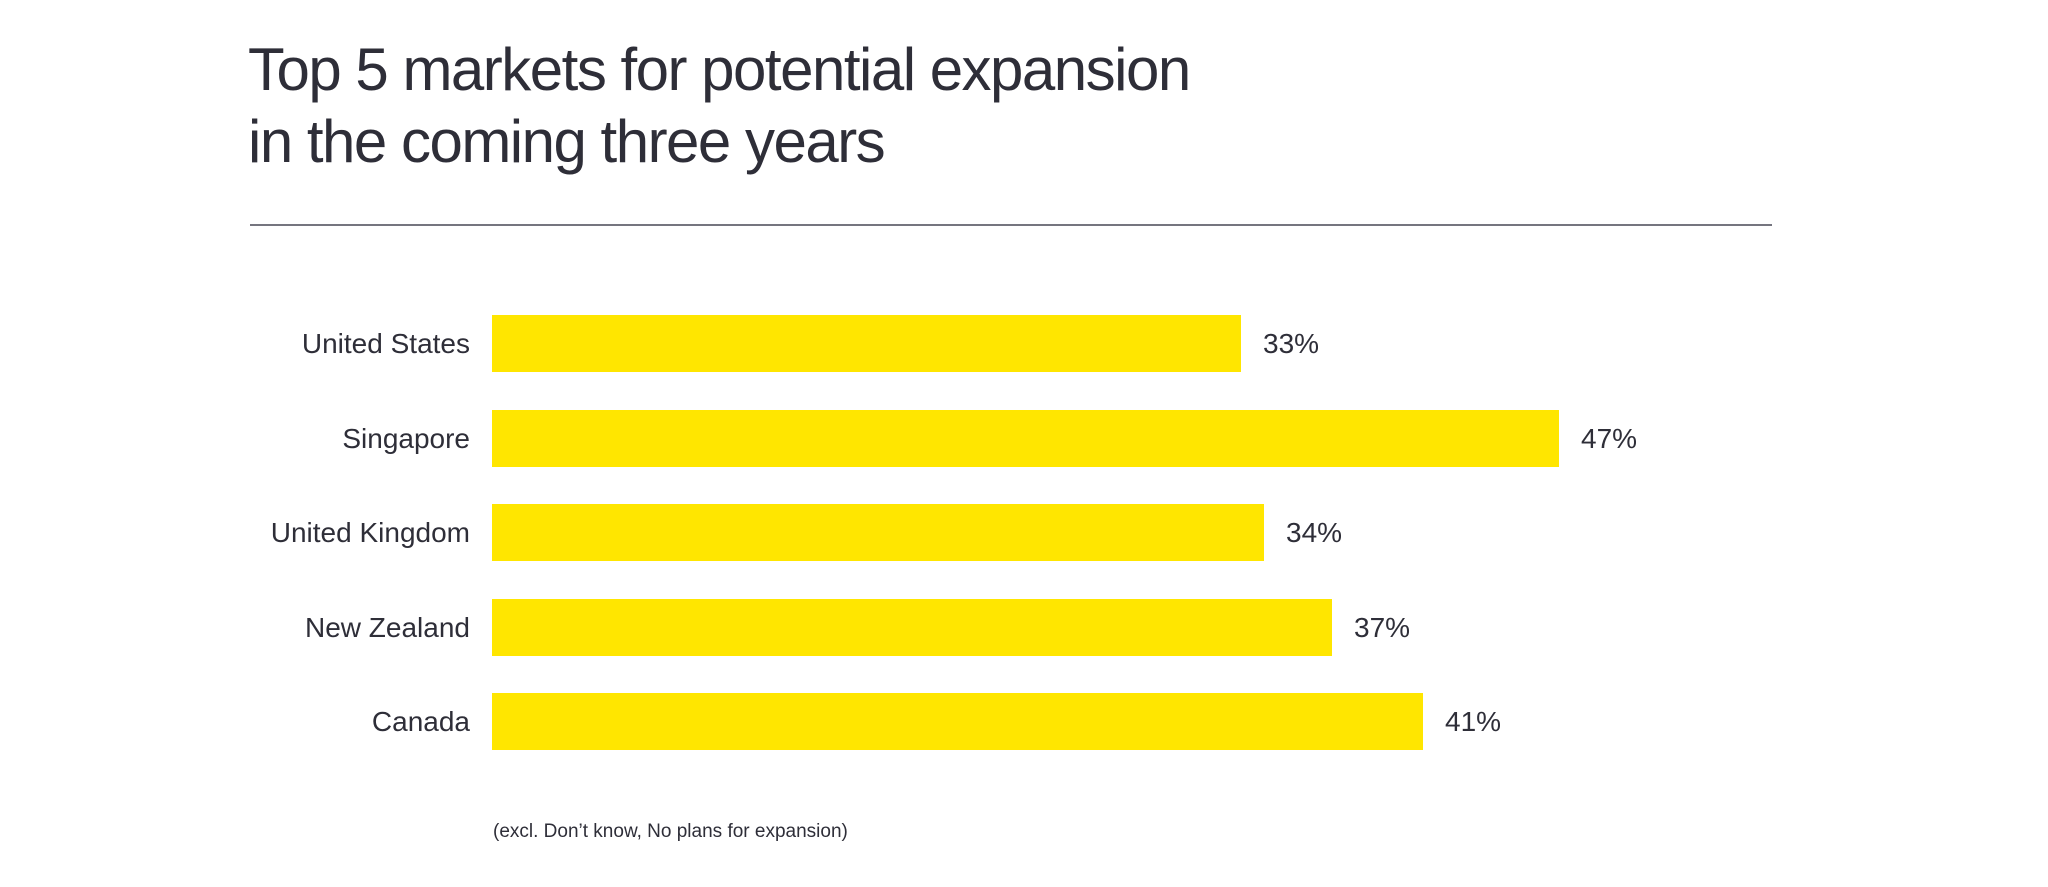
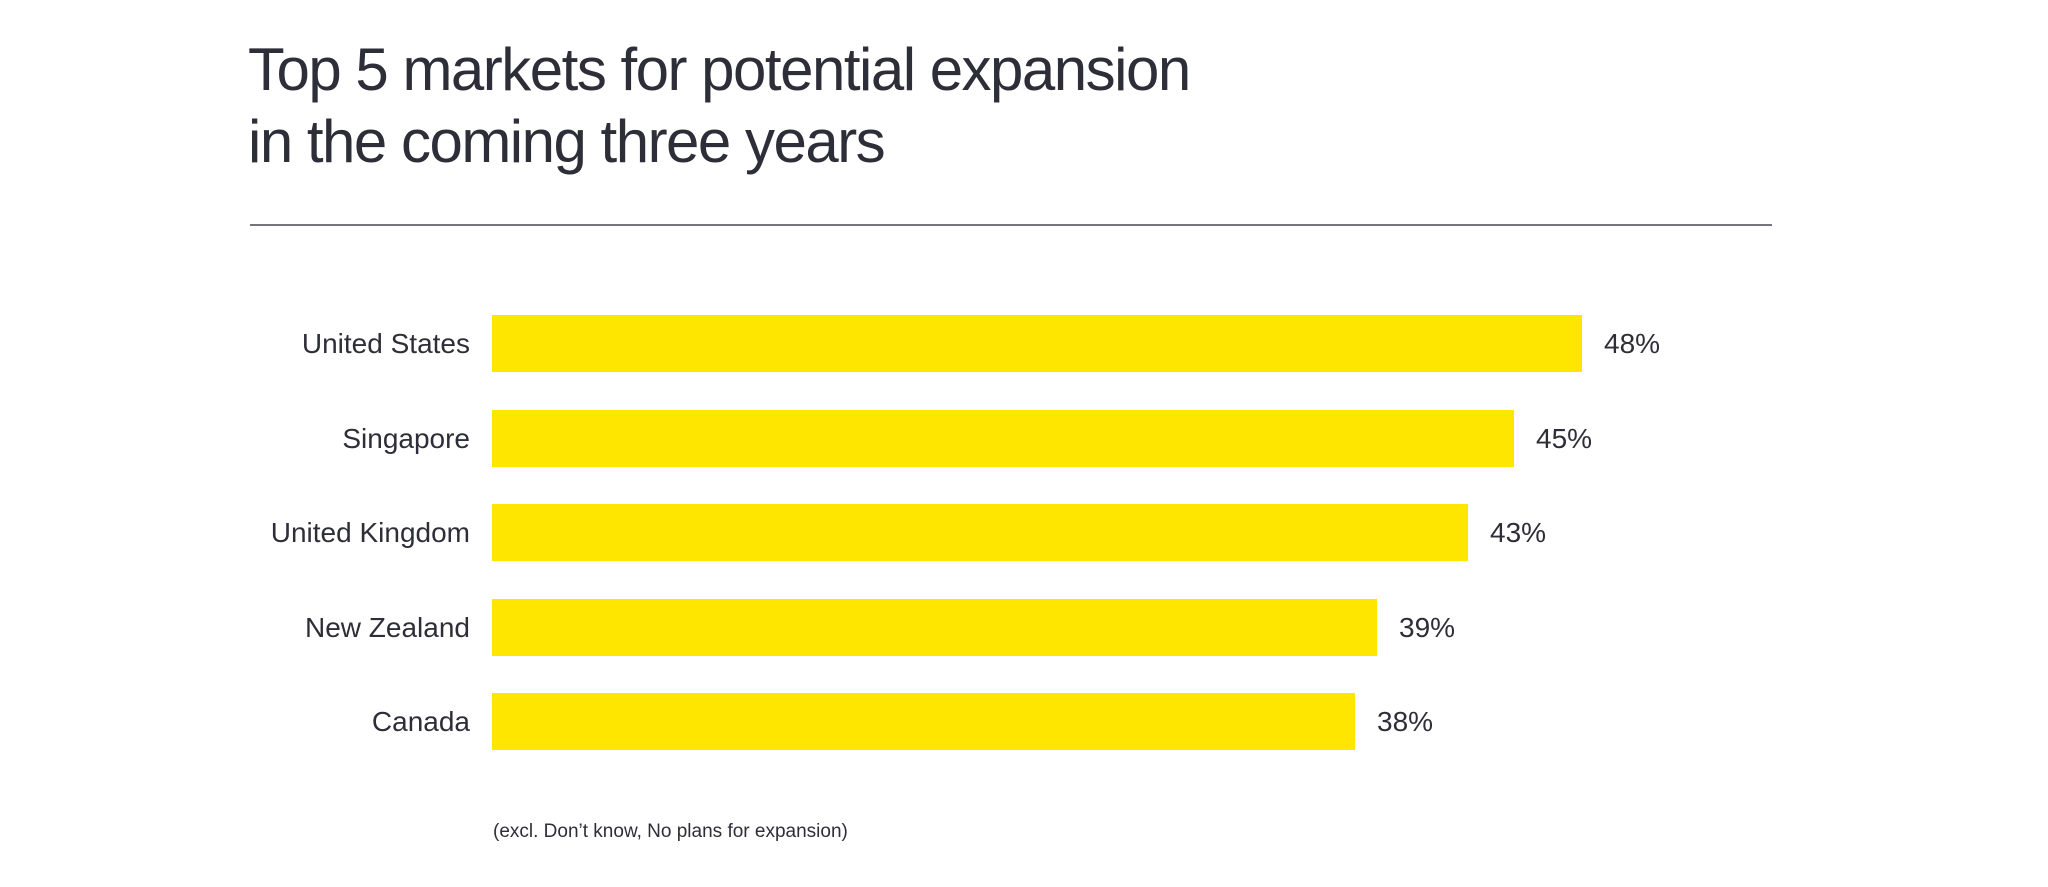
United States: 33% -> 48%
Singapore: 47% -> 45%
United Kingdom: 34% -> 43%
New Zealand: 37% -> 39%
Canada: 41% -> 38%
